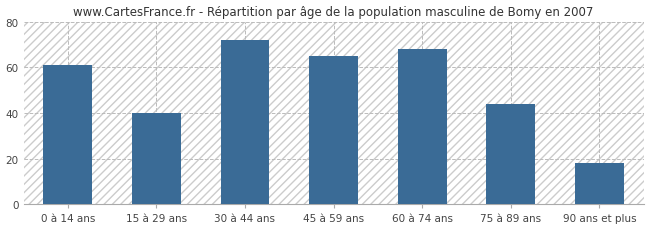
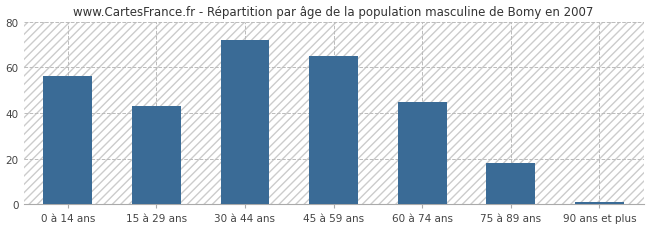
0 à 14 ans: 61 -> 56
15 à 29 ans: 40 -> 43
60 à 74 ans: 68 -> 45
75 à 89 ans: 44 -> 18
90 ans et plus: 18 -> 1
